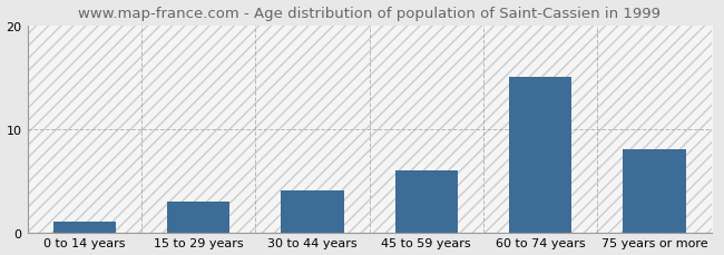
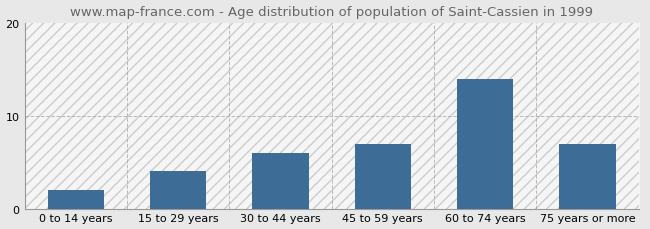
0 to 14 years: 1 -> 2
15 to 29 years: 3 -> 4
30 to 44 years: 4 -> 6
45 to 59 years: 6 -> 7
60 to 74 years: 15 -> 14
75 years or more: 8 -> 7
